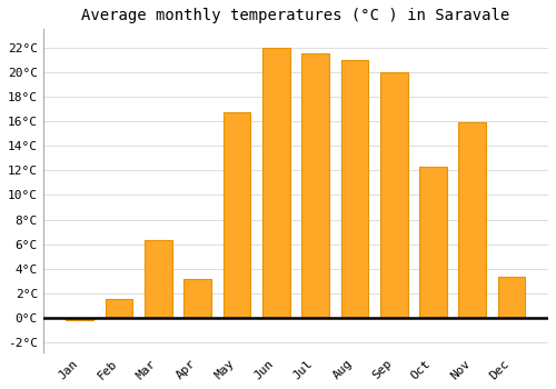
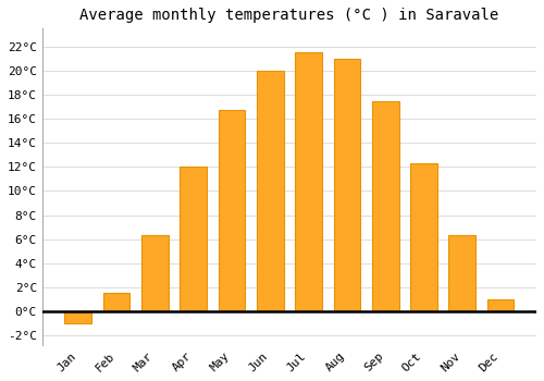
Jan: -0.2°C -> -1.0°C
Apr: 3.2°C -> 12.0°C
Jun: 22.0°C -> 20.0°C
Sep: 20.0°C -> 17.5°C
Nov: 15.9°C -> 6.3°C
Dec: 3.3°C -> 1.0°C
